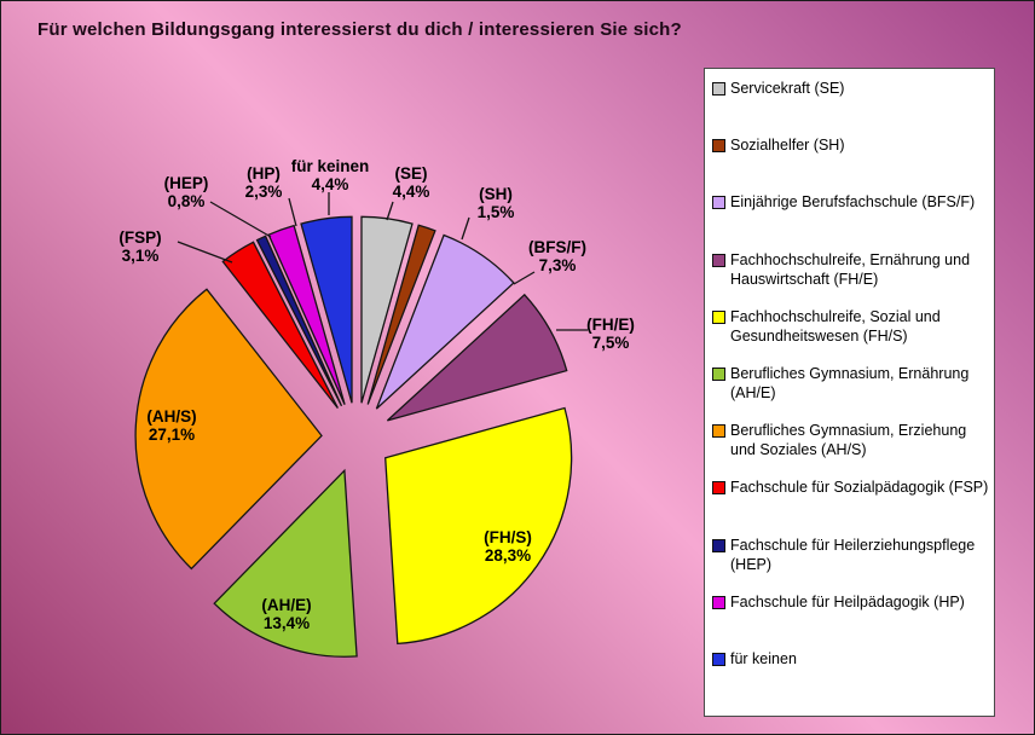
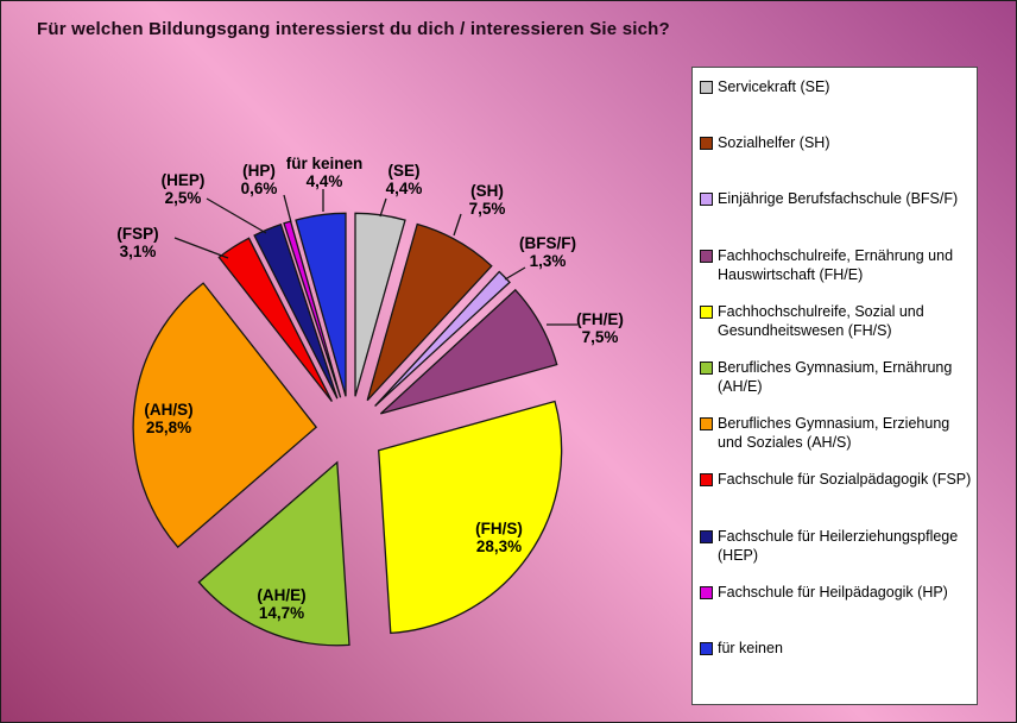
(SH): 1,5% -> 7,5%
(BFS/F): 7,3% -> 1,3%
(AH/E): 13,4% -> 14,7%
(AH/S): 27,1% -> 25,8%
(HEP): 0,8% -> 2,5%
(HP): 2,3% -> 0,6%
